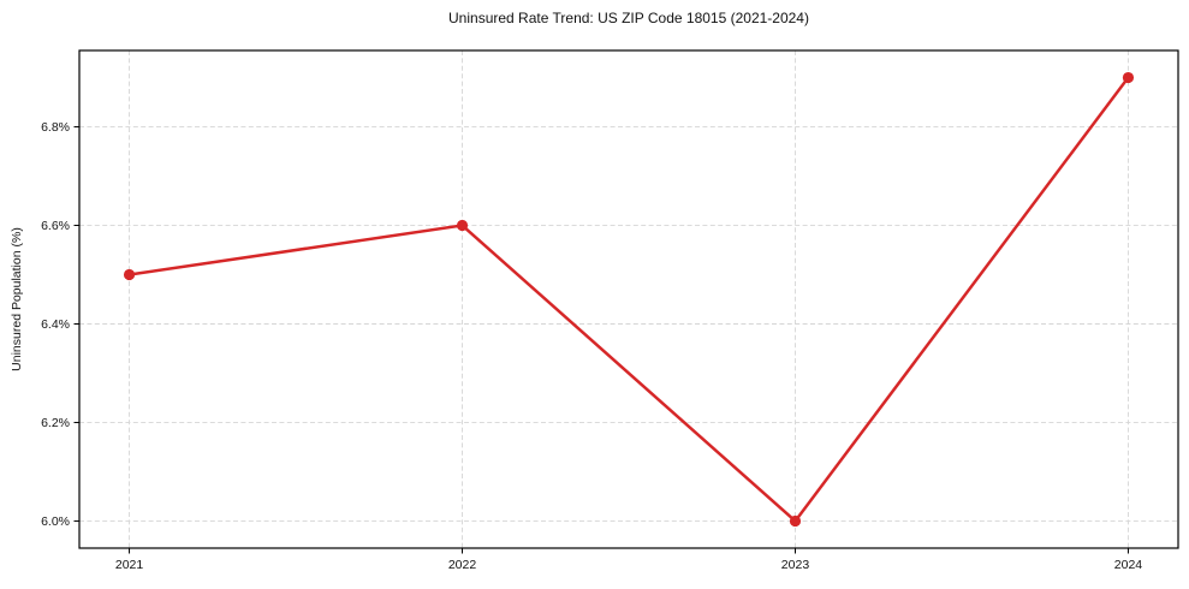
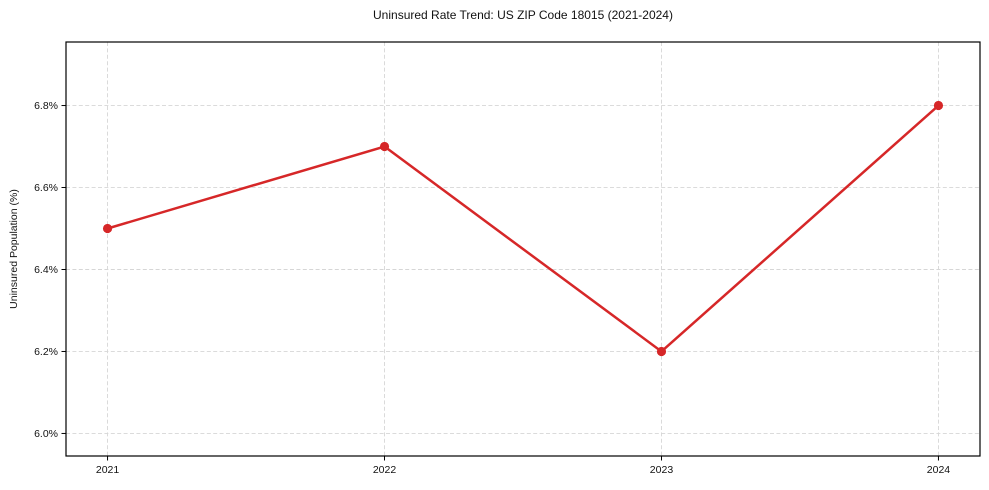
2022: 6.6% -> 6.7%
2023: 6.0% -> 6.2%
2024: 6.9% -> 6.8%
